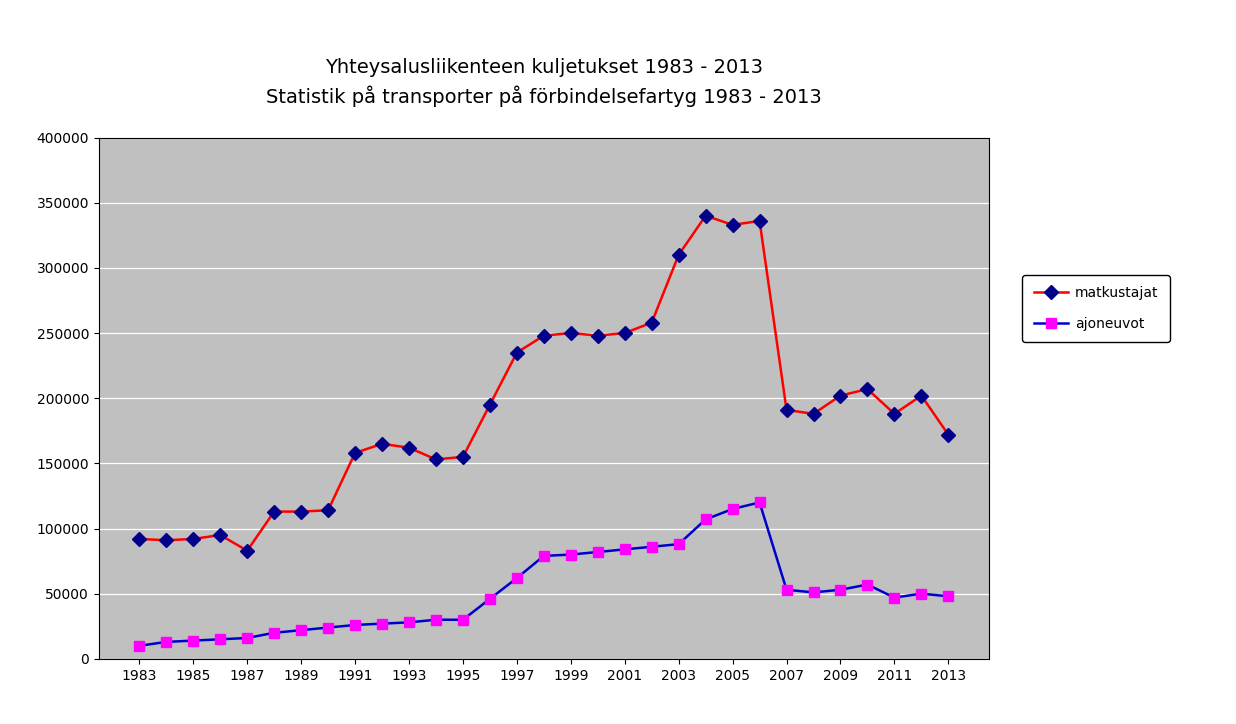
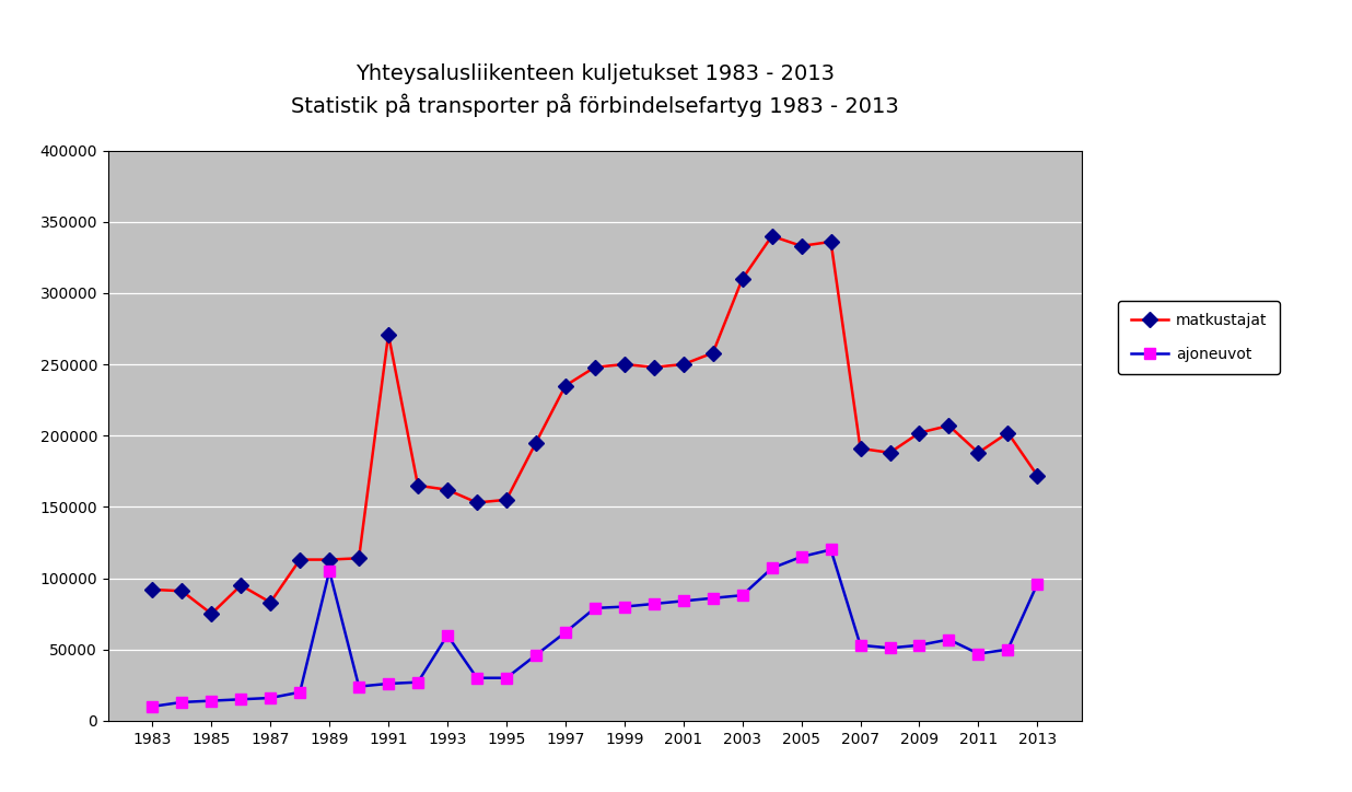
matkustajat/1985: 92000 -> 75000
ajoneuvot/1989: 22000 -> 105000
matkustajat/1991: 158000 -> 271000
ajoneuvot/1993: 28000 -> 60000
ajoneuvot/2013: 48000 -> 96000
